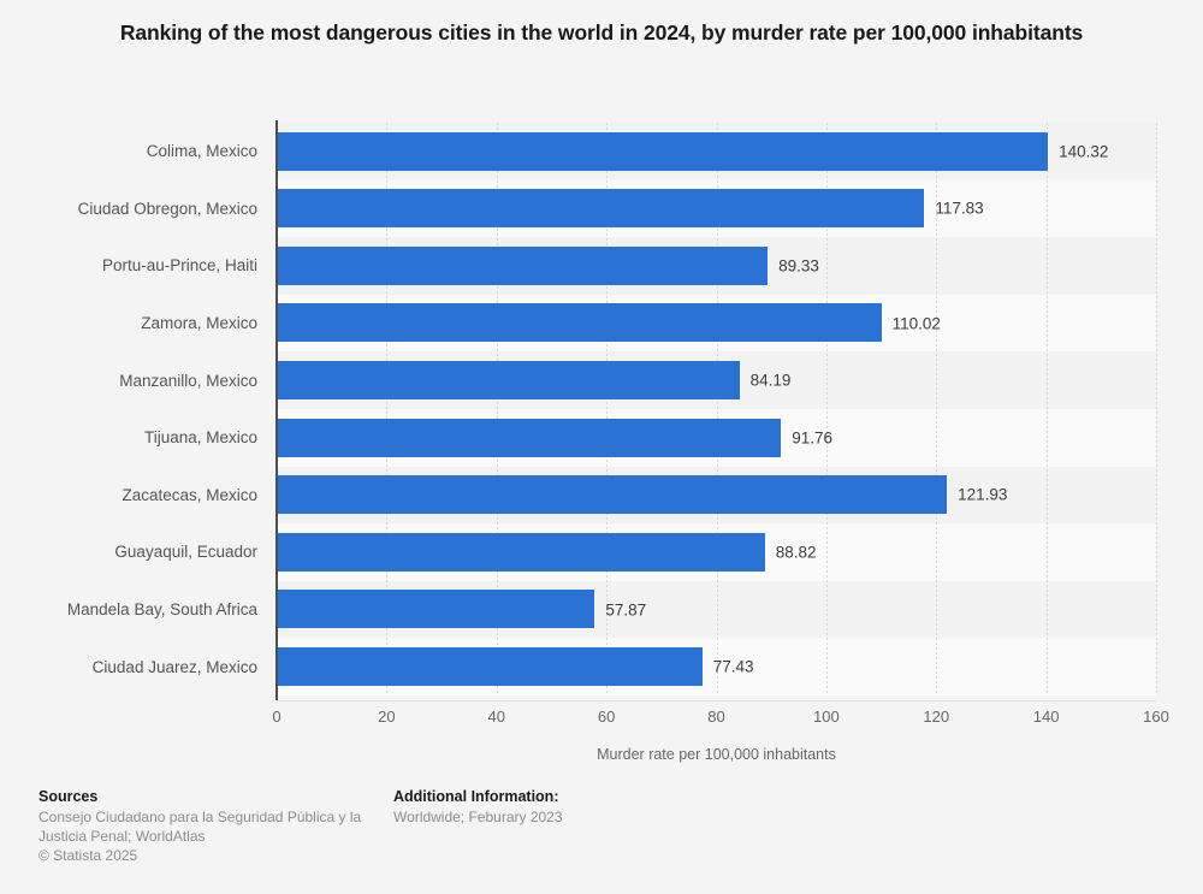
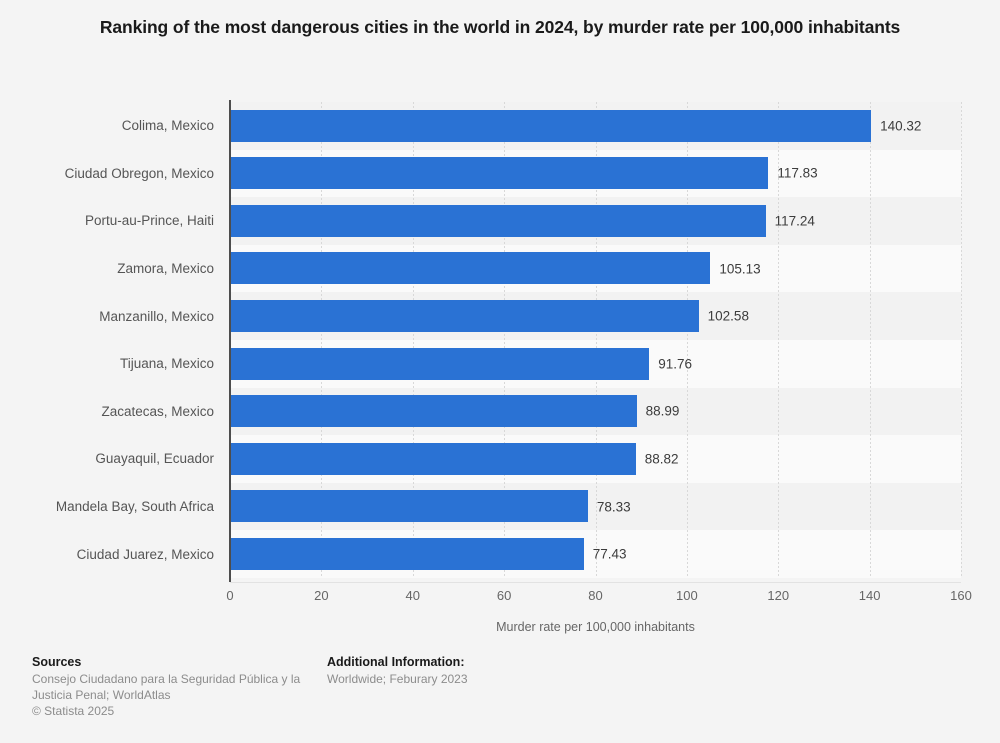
Portu-au-Prince, Haiti: 89.33 -> 117.24
Zamora, Mexico: 110.02 -> 105.13
Manzanillo, Mexico: 84.19 -> 102.58
Zacatecas, Mexico: 121.93 -> 88.99
Mandela Bay, South Africa: 57.87 -> 78.33
